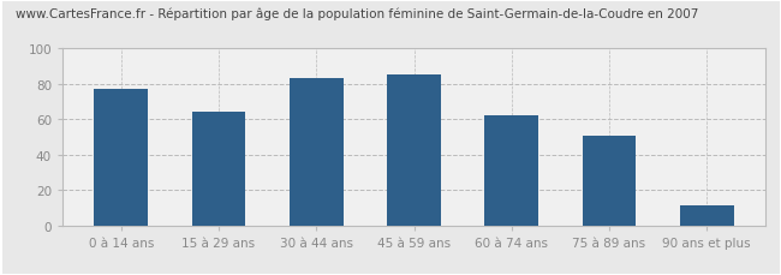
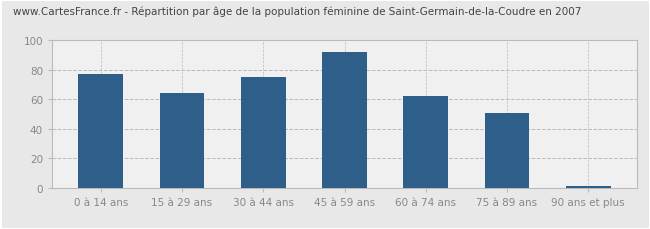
30 à 44 ans: 83 -> 75
45 à 59 ans: 85 -> 92
90 ans et plus: 11 -> 1
